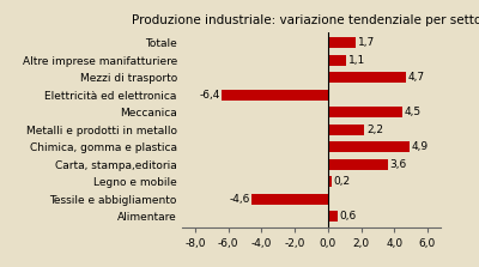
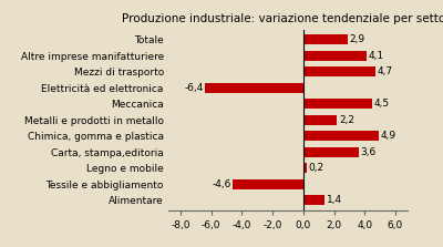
Totale: 1,7 -> 2,9
Altre imprese manifatturiere: 1,1 -> 4,1
Alimentare: 0,6 -> 1,4
